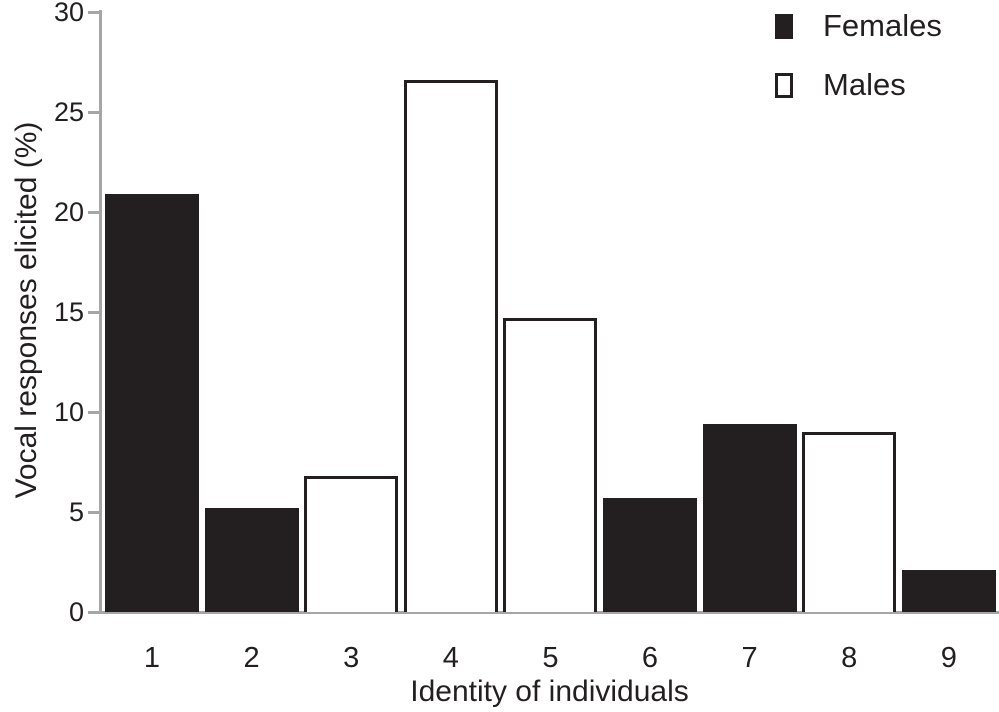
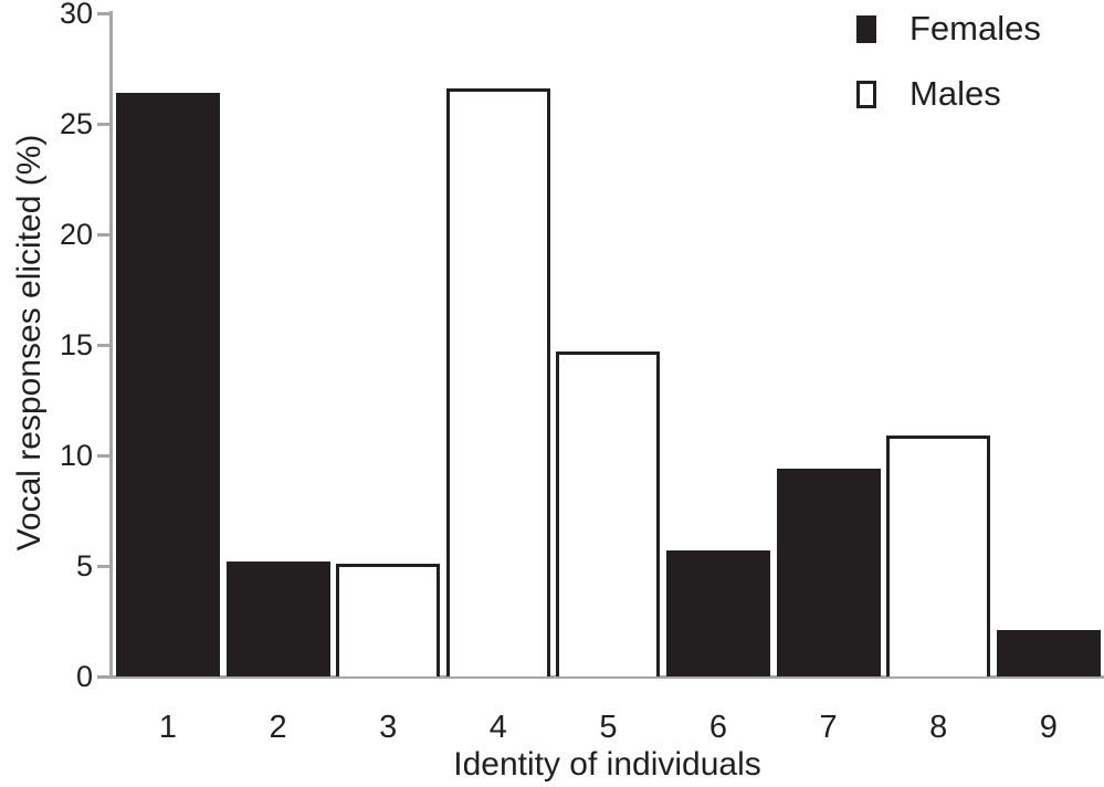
Females/1: 20.9 -> 26.4
Males/3: 6.8 -> 5.1
Males/8: 9.0 -> 10.9
